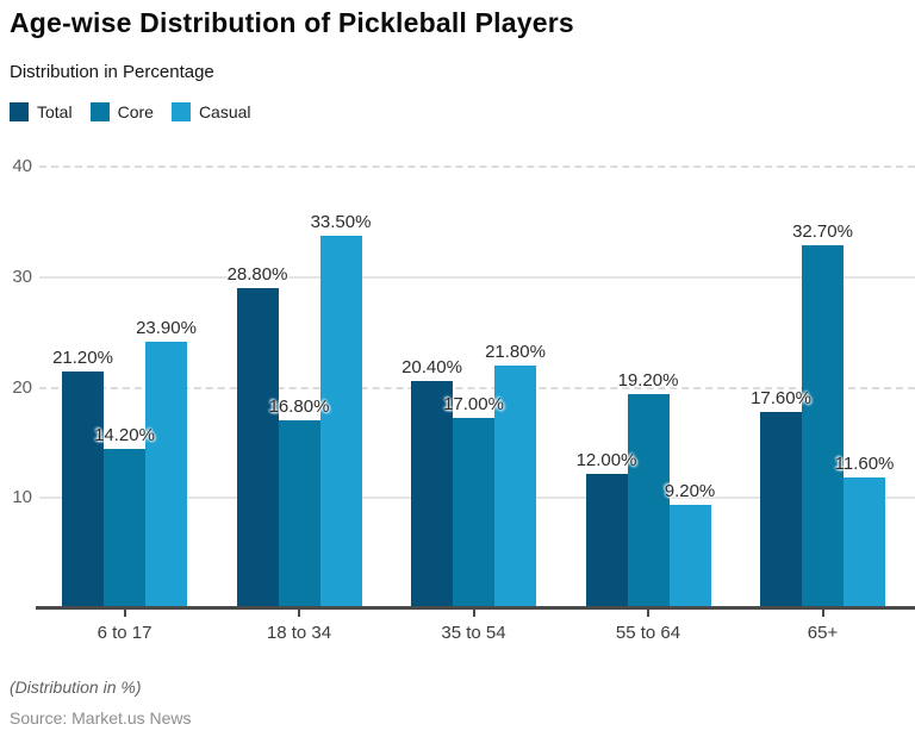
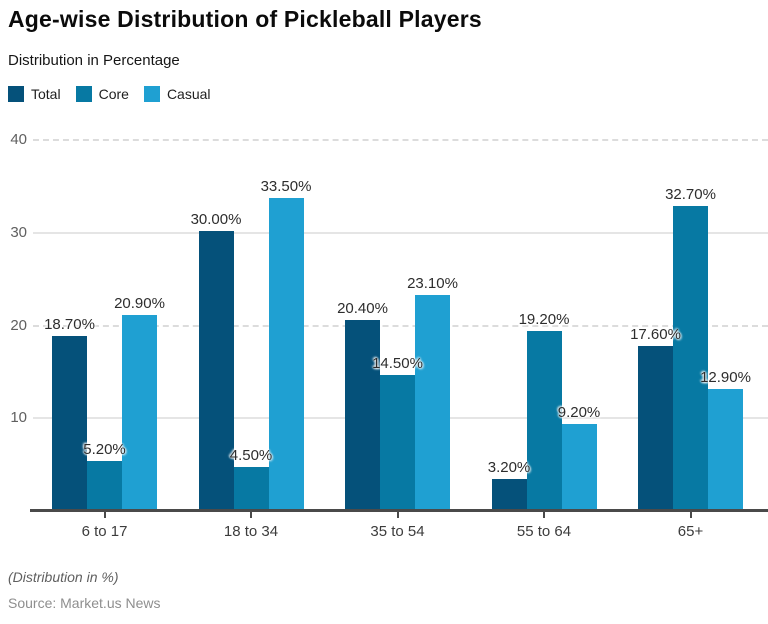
Total/6 to 17: 21.20% -> 18.70%
Core/6 to 17: 14.20% -> 5.20%
Casual/6 to 17: 23.90% -> 20.90%
Total/18 to 34: 28.80% -> 30.00%
Core/18 to 34: 16.80% -> 4.50%
Core/35 to 54: 17.00% -> 14.50%
Casual/35 to 54: 21.80% -> 23.10%
Total/55 to 64: 12.00% -> 3.20%
Casual/65+: 11.60% -> 12.90%
